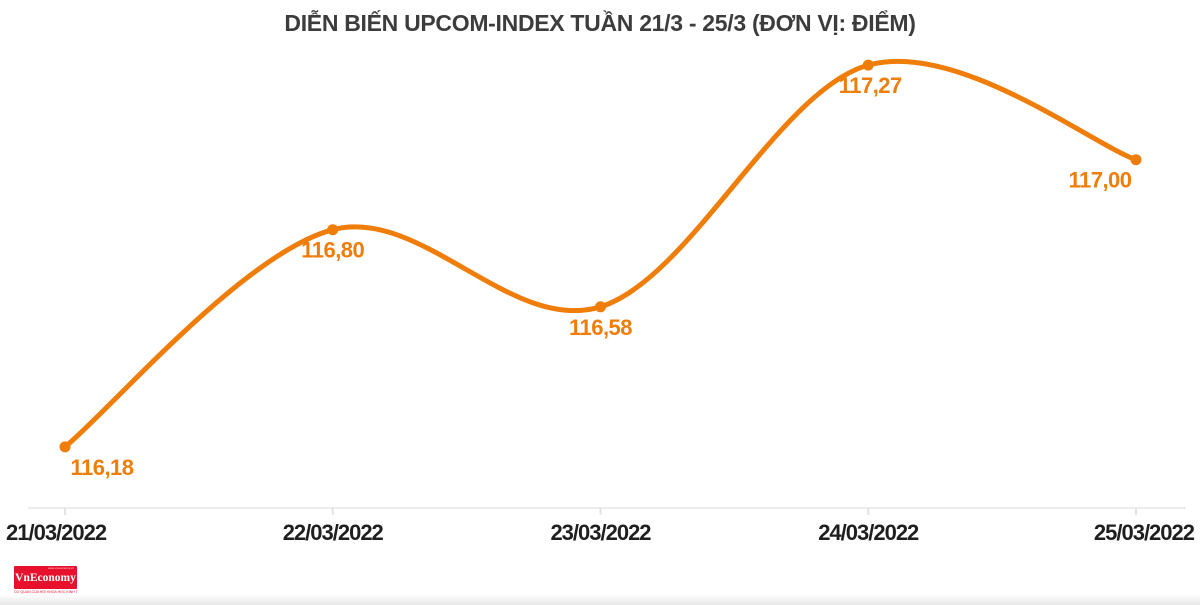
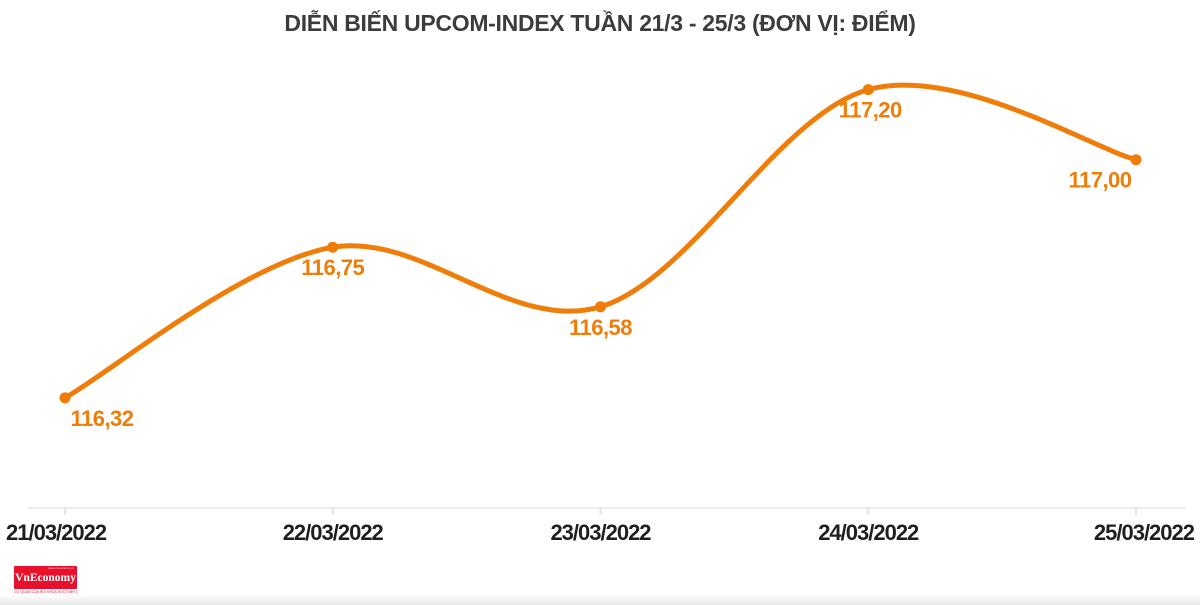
21/03/2022: 116,18 -> 116,32
22/03/2022: 116,80 -> 116,75
24/03/2022: 117,27 -> 117,20
